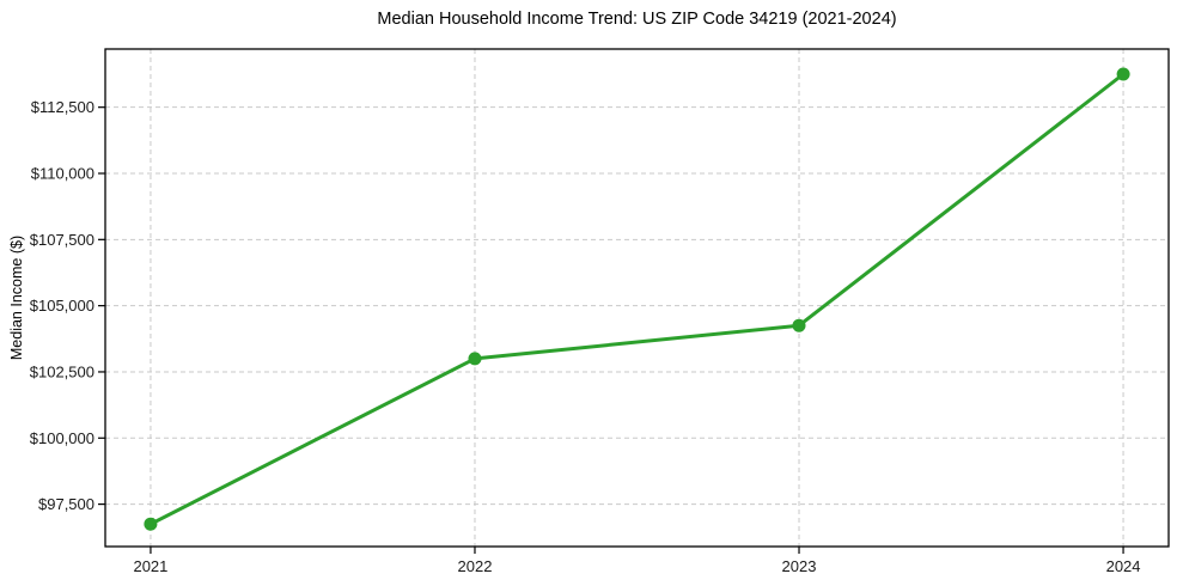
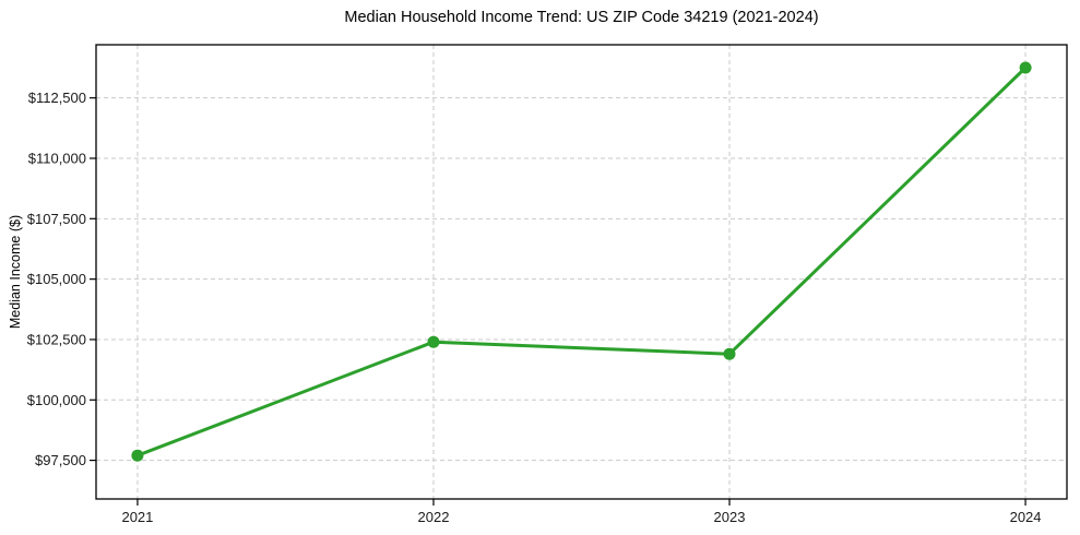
2021: $96800 -> $97700
2022: $103000 -> $102400
2023: $104200 -> $101900
